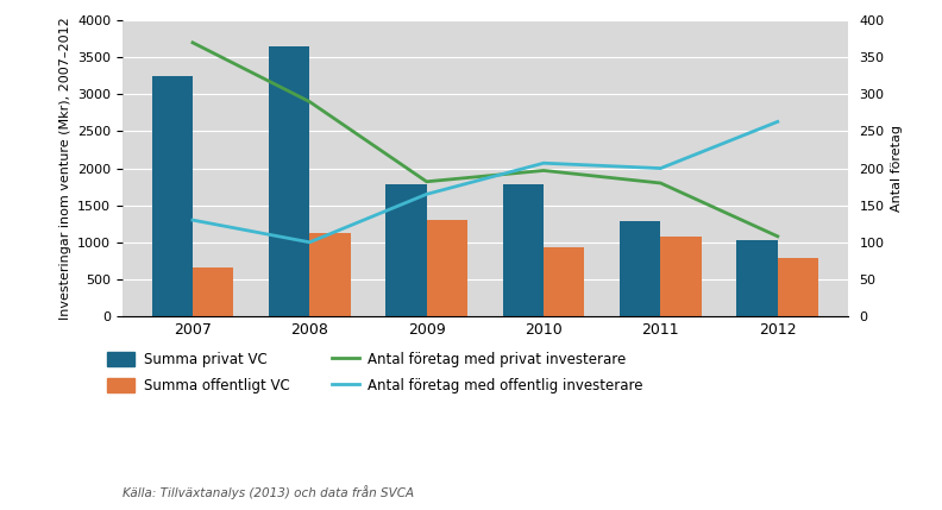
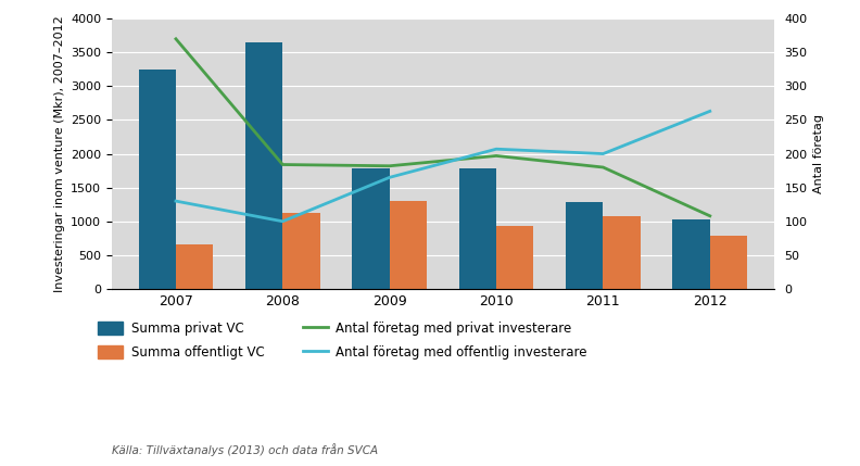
Antal företag med privat investerare/2008: 290 -> 184
